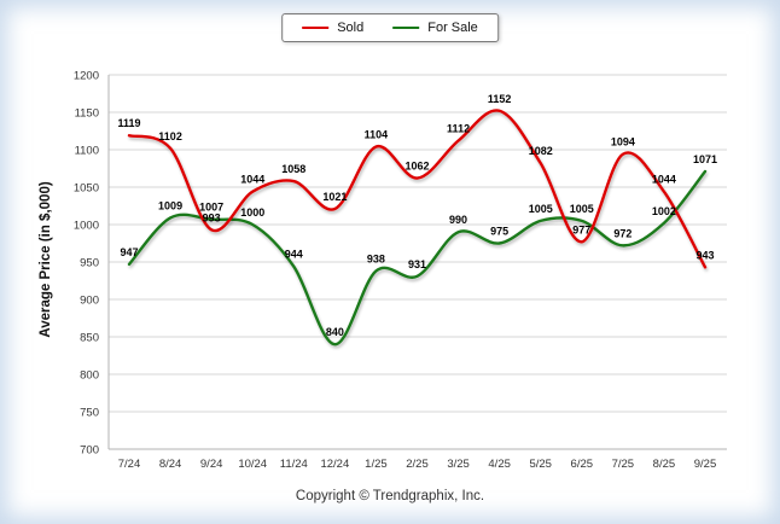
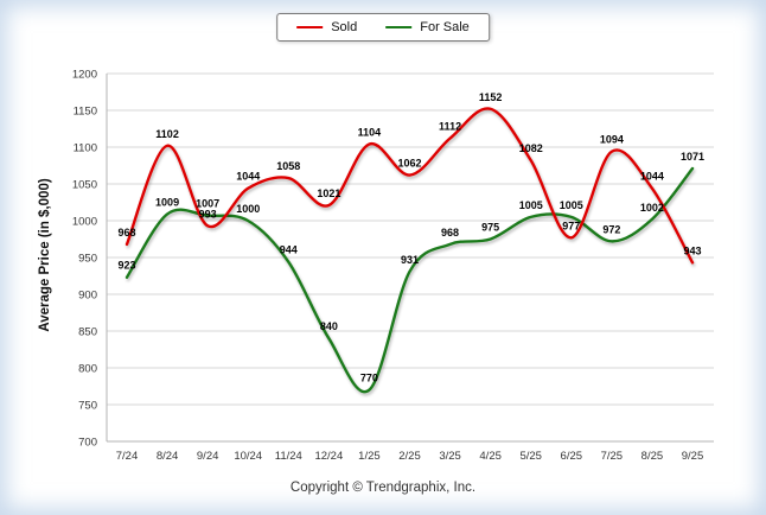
Sold/7/24: 1119 -> 968
For Sale/7/24: 947 -> 923
For Sale/1/25: 938 -> 770
For Sale/3/25: 990 -> 968
